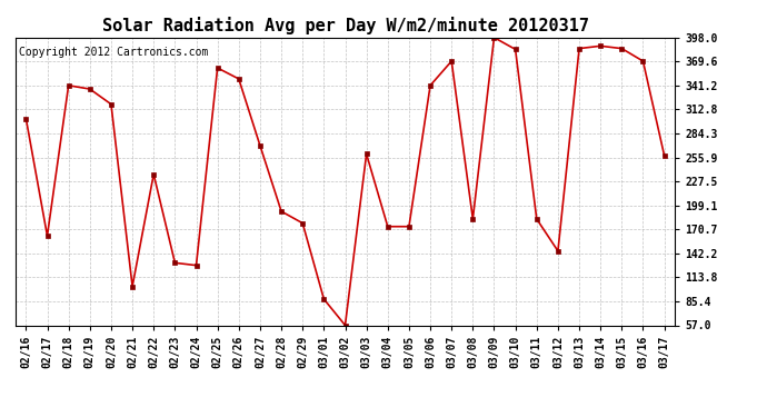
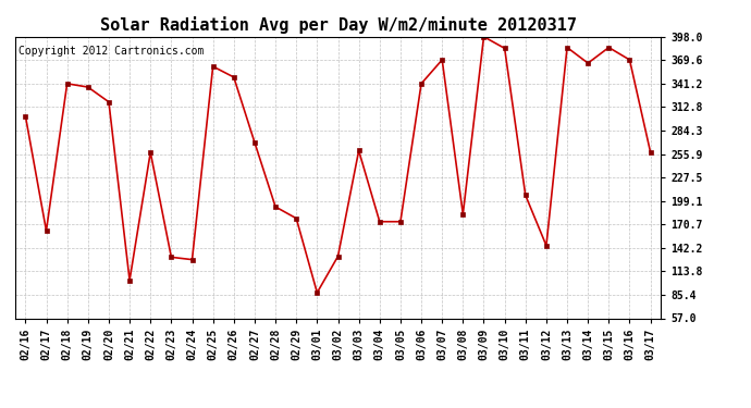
02/22: 236 -> 258
03/02: 57 -> 132
03/11: 183 -> 206
03/14: 388 -> 366
